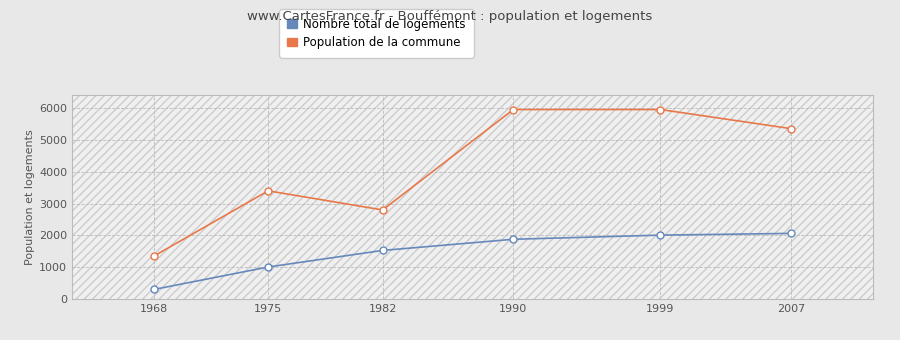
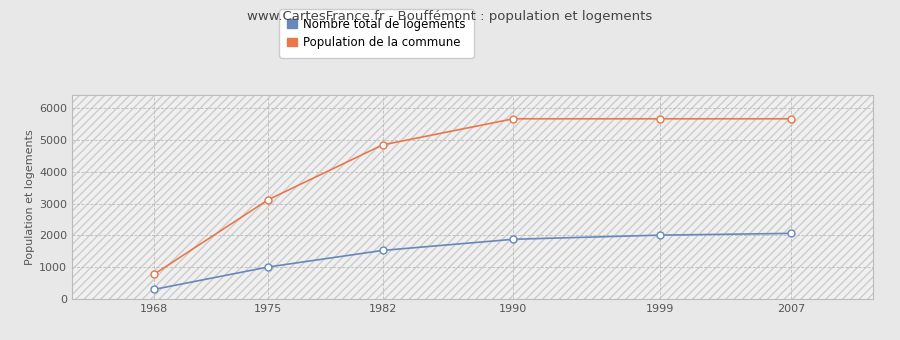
Population de la commune/1968: 1350 -> 780
Population de la commune/1975: 3400 -> 3120
Population de la commune/1982: 2800 -> 4840
Population de la commune/1990: 5950 -> 5660
Population de la commune/1999: 5950 -> 5660
Population de la commune/2007: 5350 -> 5660
